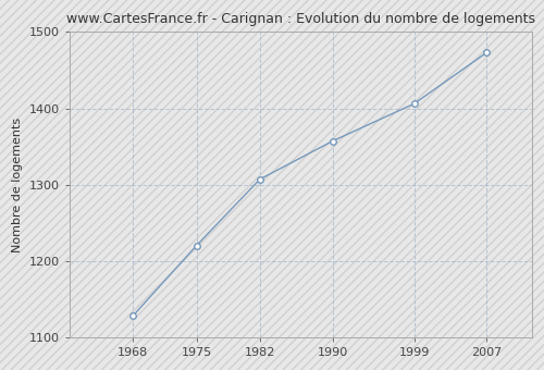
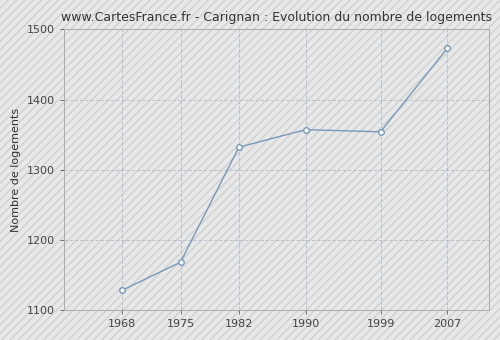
1975: 1220 -> 1168
1982: 1307 -> 1332
1999: 1406 -> 1354
